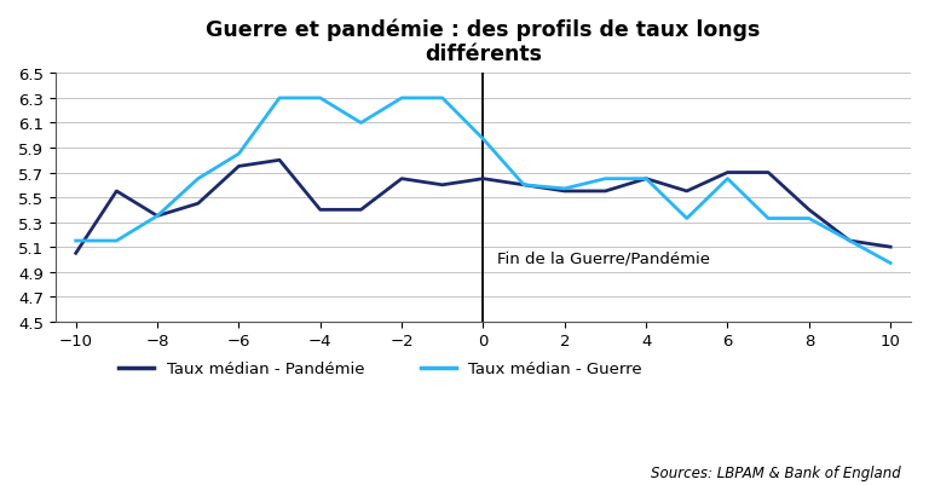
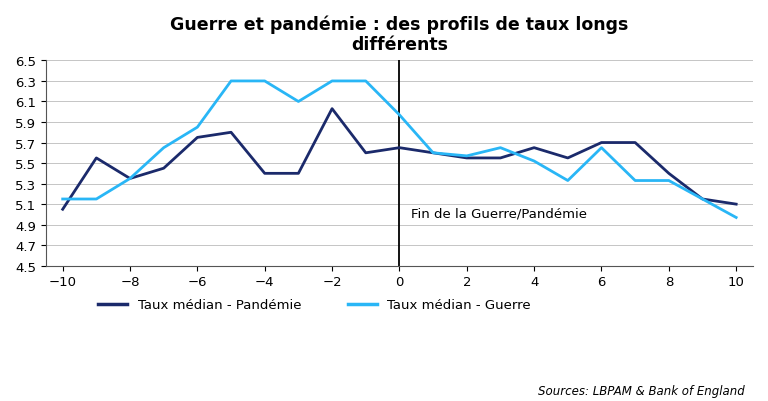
Taux médian - Pandémie/−2: 5.65 -> 6.03
Taux médian - Guerre/4: 5.65 -> 5.52
